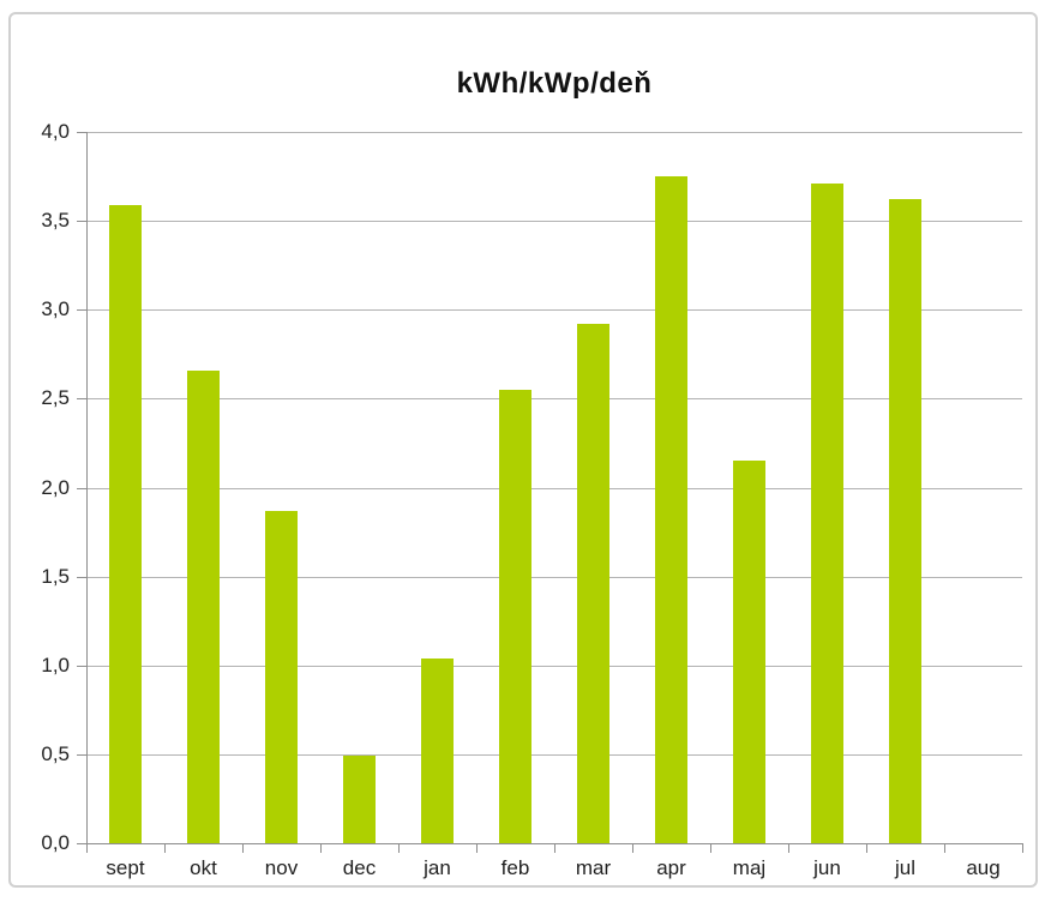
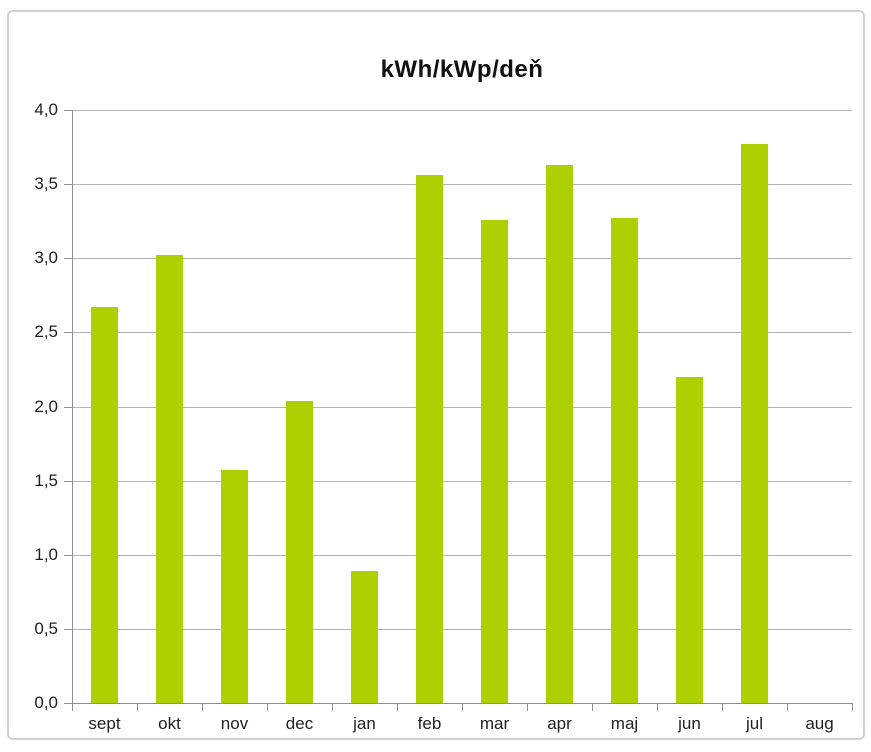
sept: 3,59 -> 2,67
okt: 2,66 -> 3,02
nov: 1,87 -> 1,57
dec: 0,49 -> 2,04
jan: 1,04 -> 0,89
feb: 2,55 -> 3,56
mar: 2,92 -> 3,26
apr: 3,75 -> 3,63
maj: 2,15 -> 3,27
jun: 3,71 -> 2,20
jul: 3,62 -> 3,77
